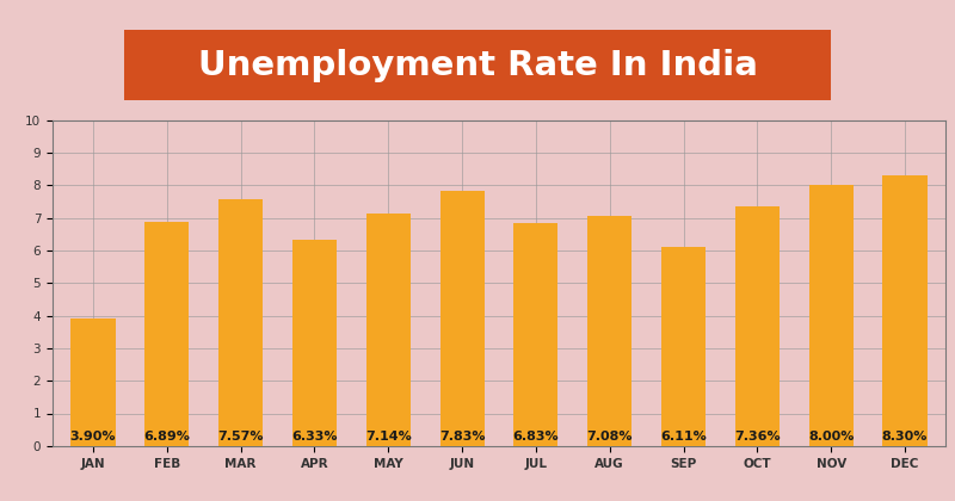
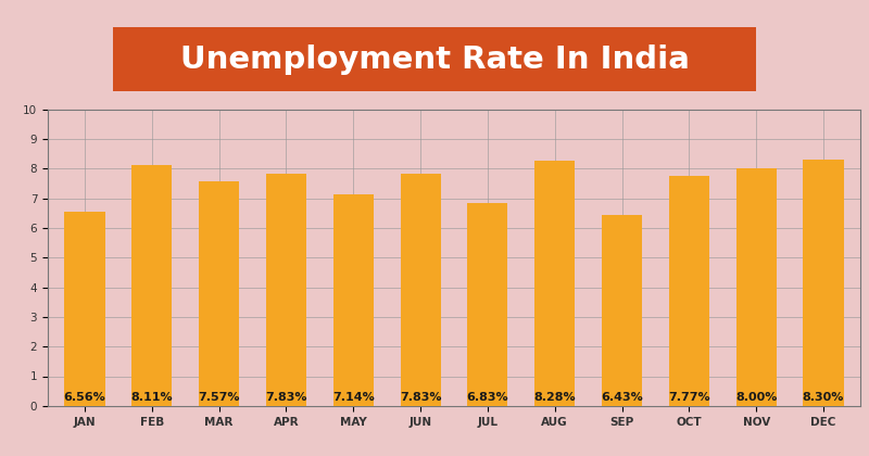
JAN: 3.90% -> 6.56%
FEB: 6.89% -> 8.11%
APR: 6.33% -> 7.83%
AUG: 7.08% -> 8.28%
SEP: 6.11% -> 6.43%
OCT: 7.36% -> 7.77%
